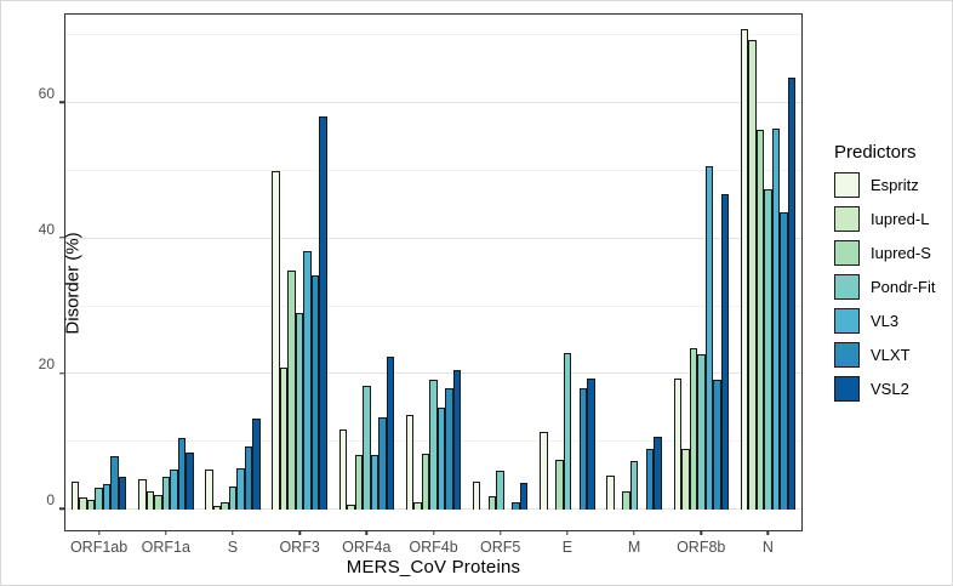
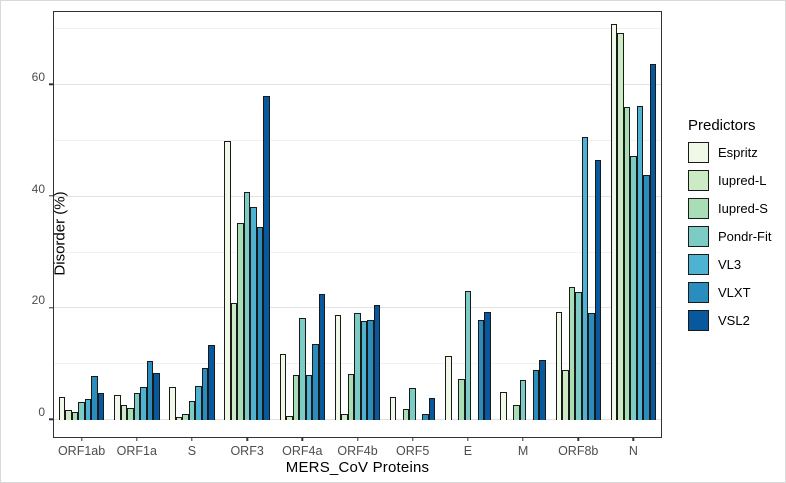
Pondr-Fit/ORF3: 29 -> 41
Espritz/ORF4b: 14 -> 19
VL3/ORF4b: 15 -> 18
